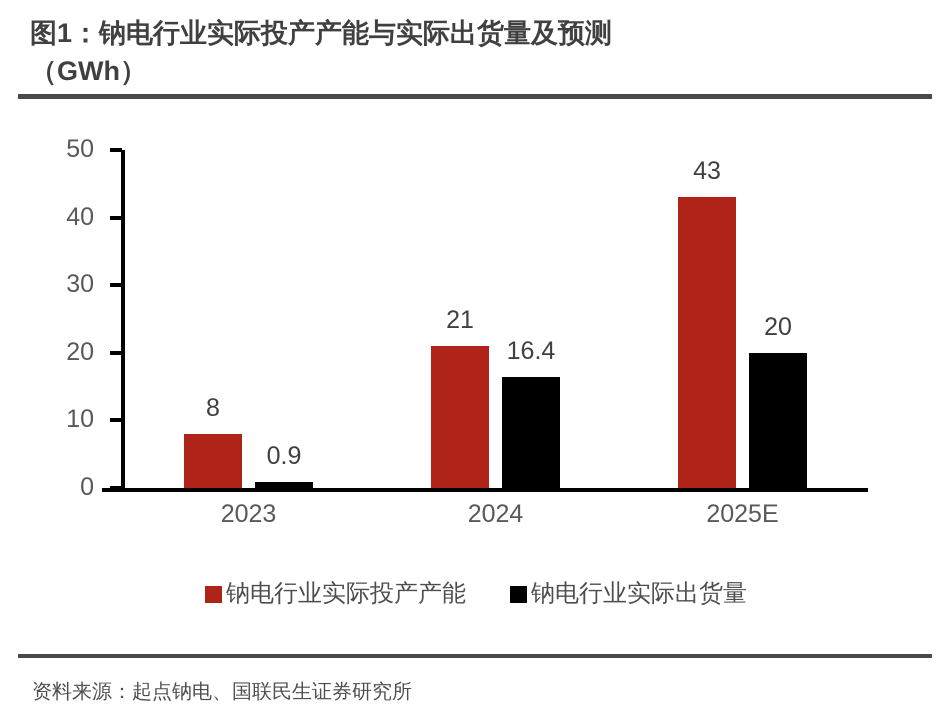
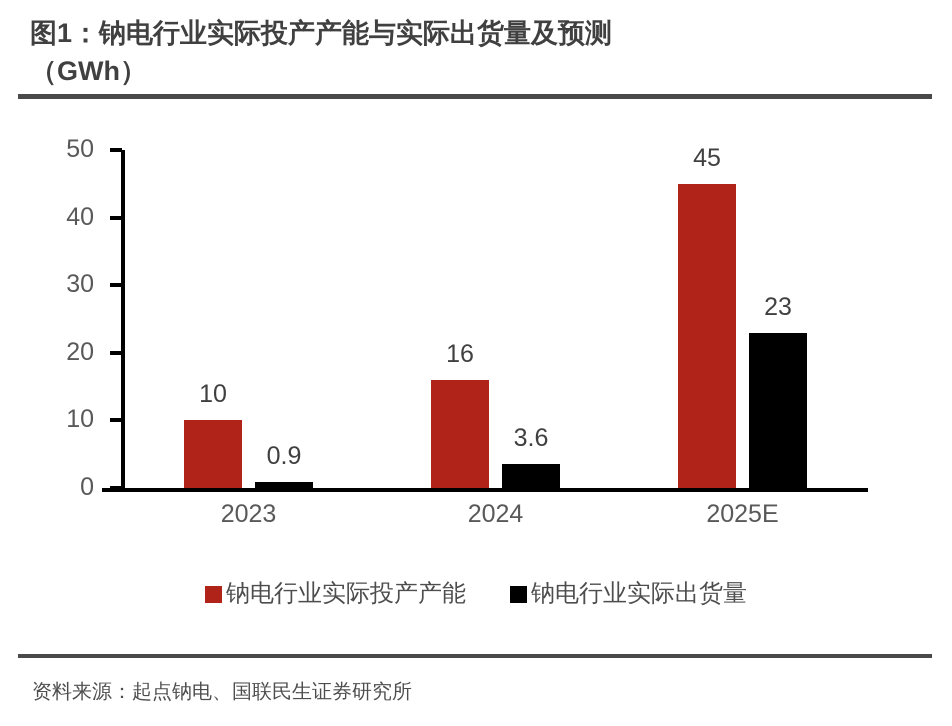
钠电行业实际投产产能/2023: 8 -> 10
钠电行业实际投产产能/2024: 21 -> 16
钠电行业实际出货量/2024: 16.4 -> 3.6
钠电行业实际投产产能/2025E: 43 -> 45
钠电行业实际出货量/2025E: 20 -> 23
